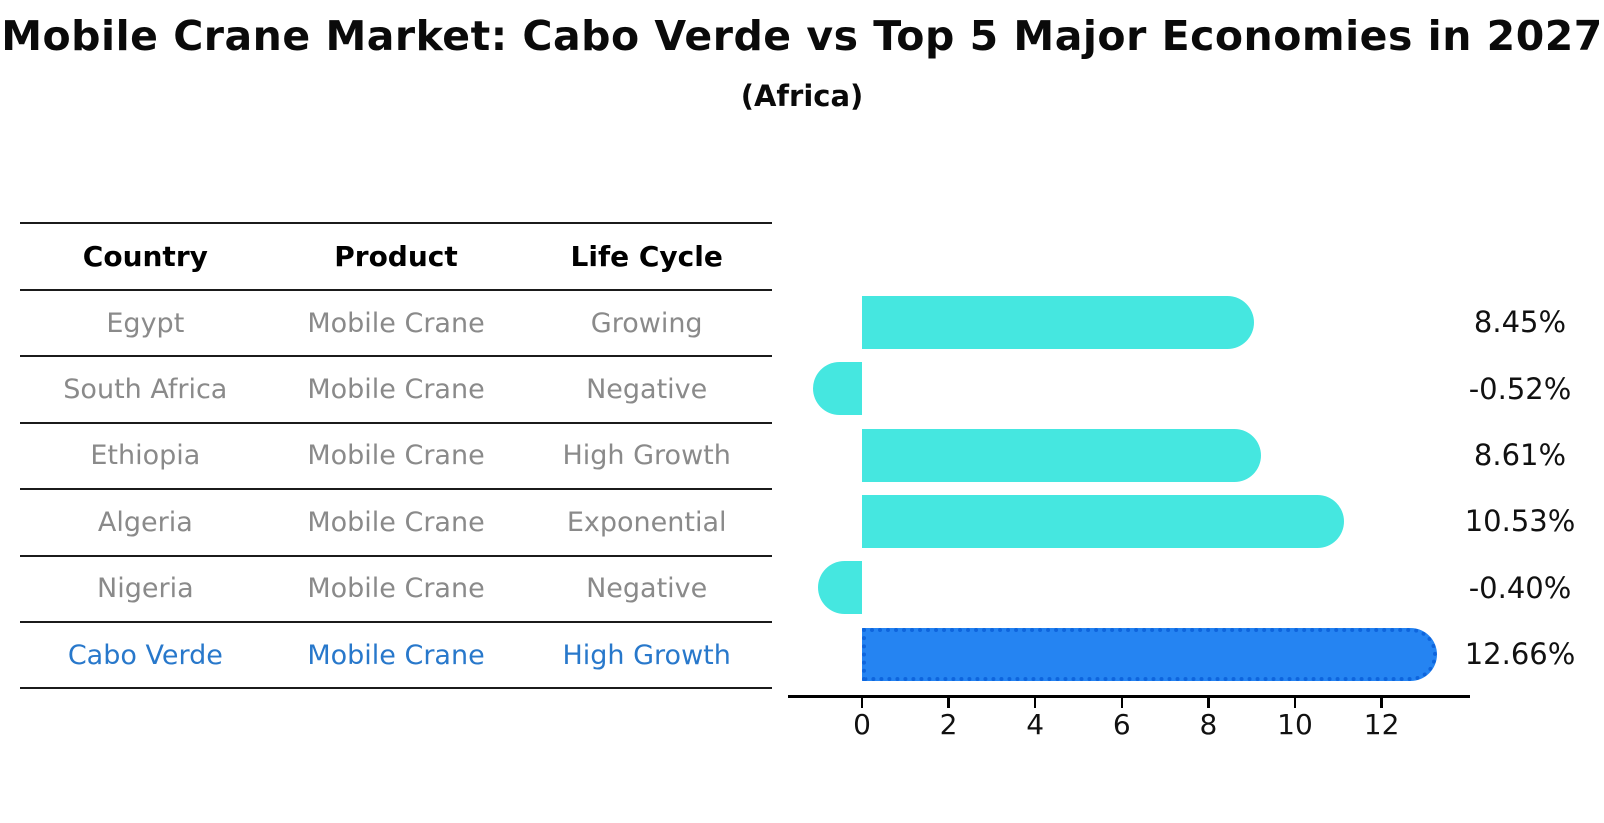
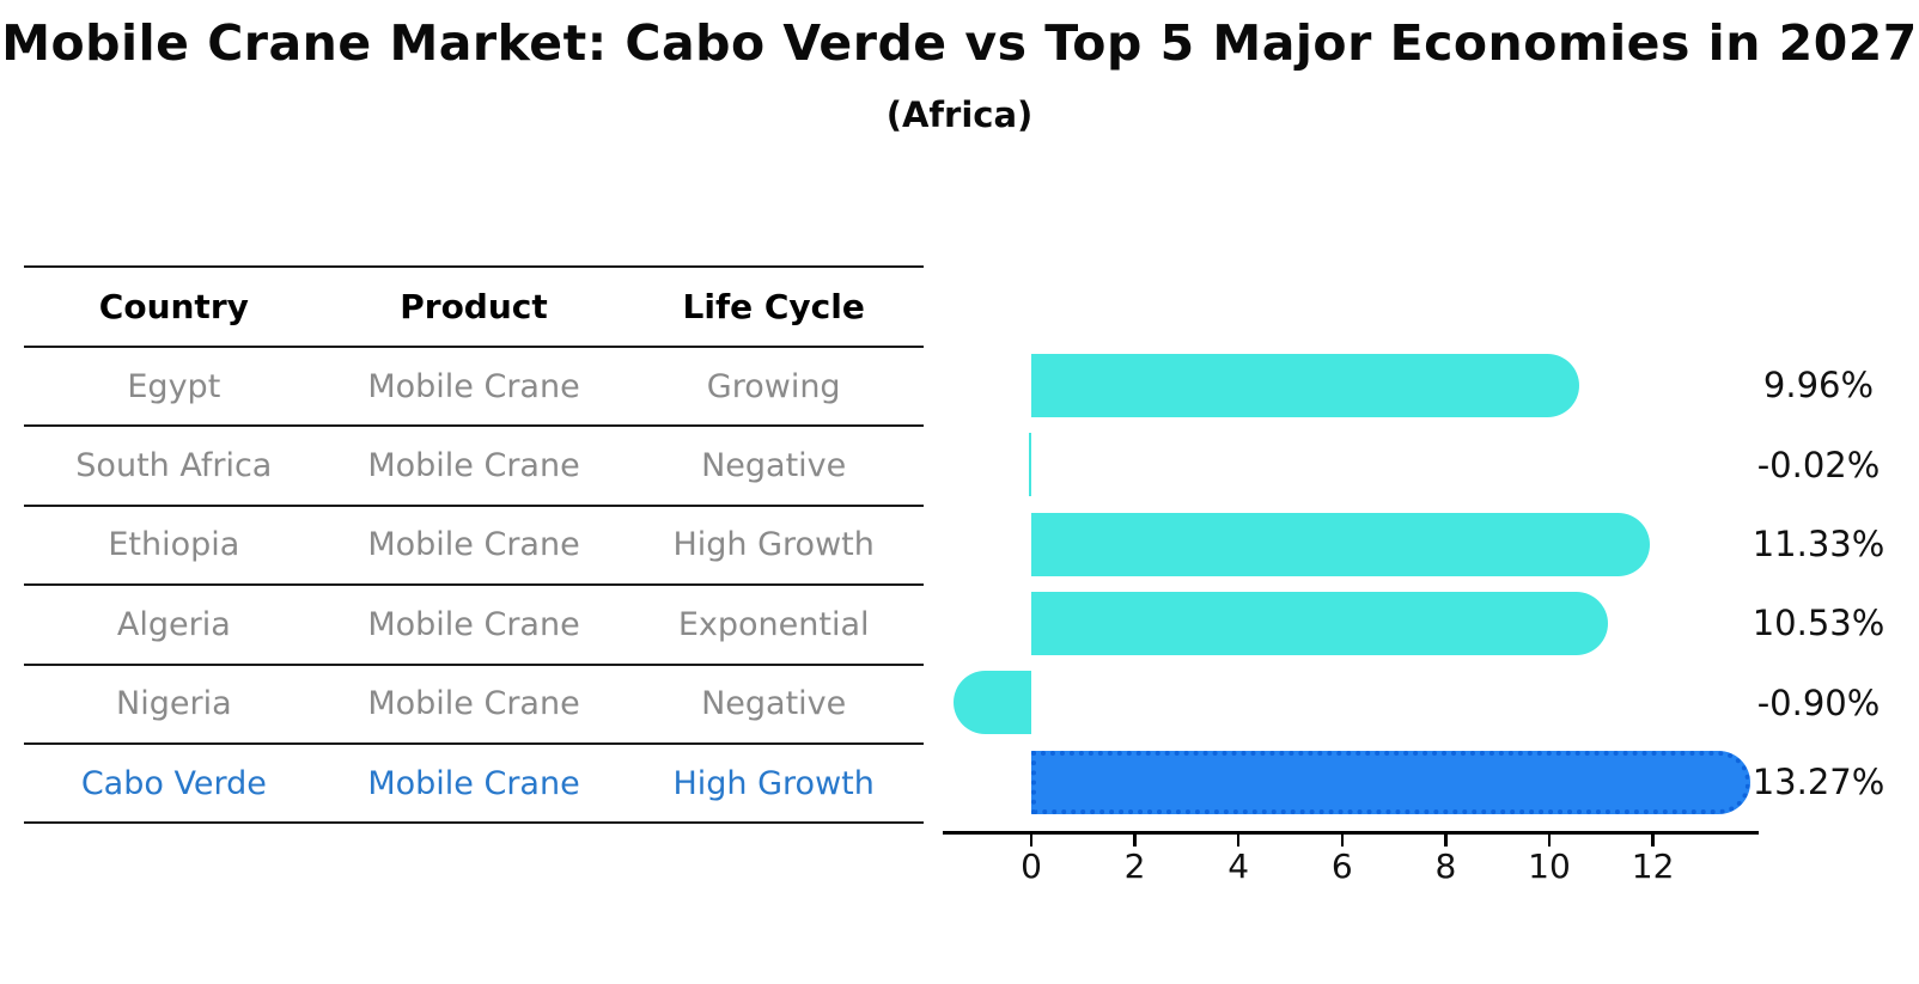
Egypt: 8.45% -> 9.96%
South Africa: -0.52% -> -0.02%
Ethiopia: 8.61% -> 11.33%
Nigeria: -0.40% -> -0.90%
Cabo Verde: 12.66% -> 13.27%
